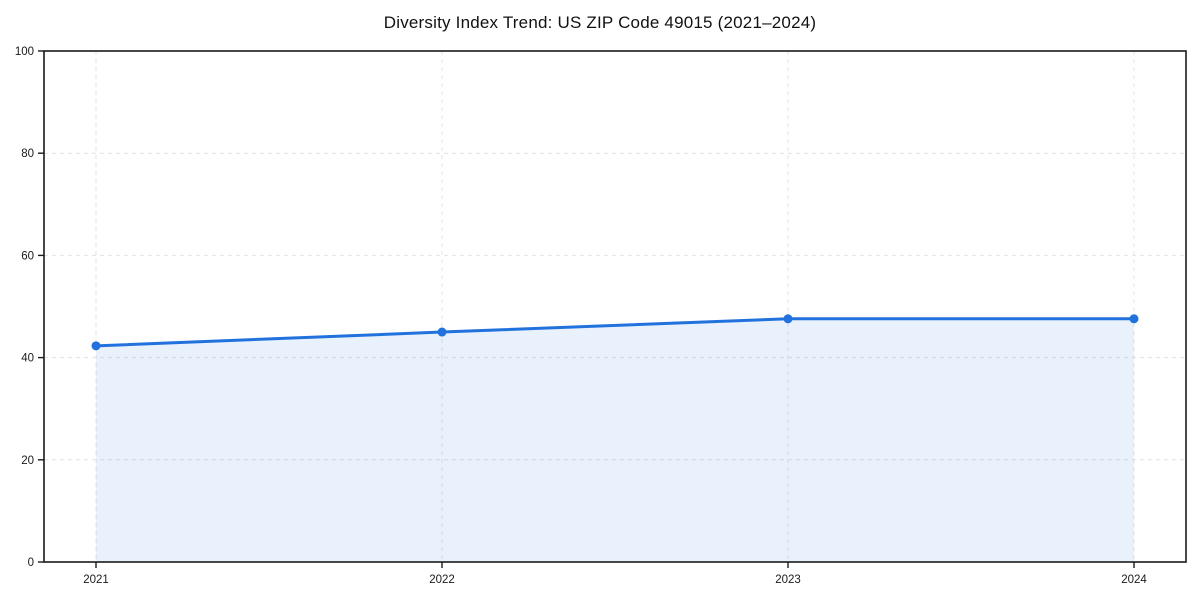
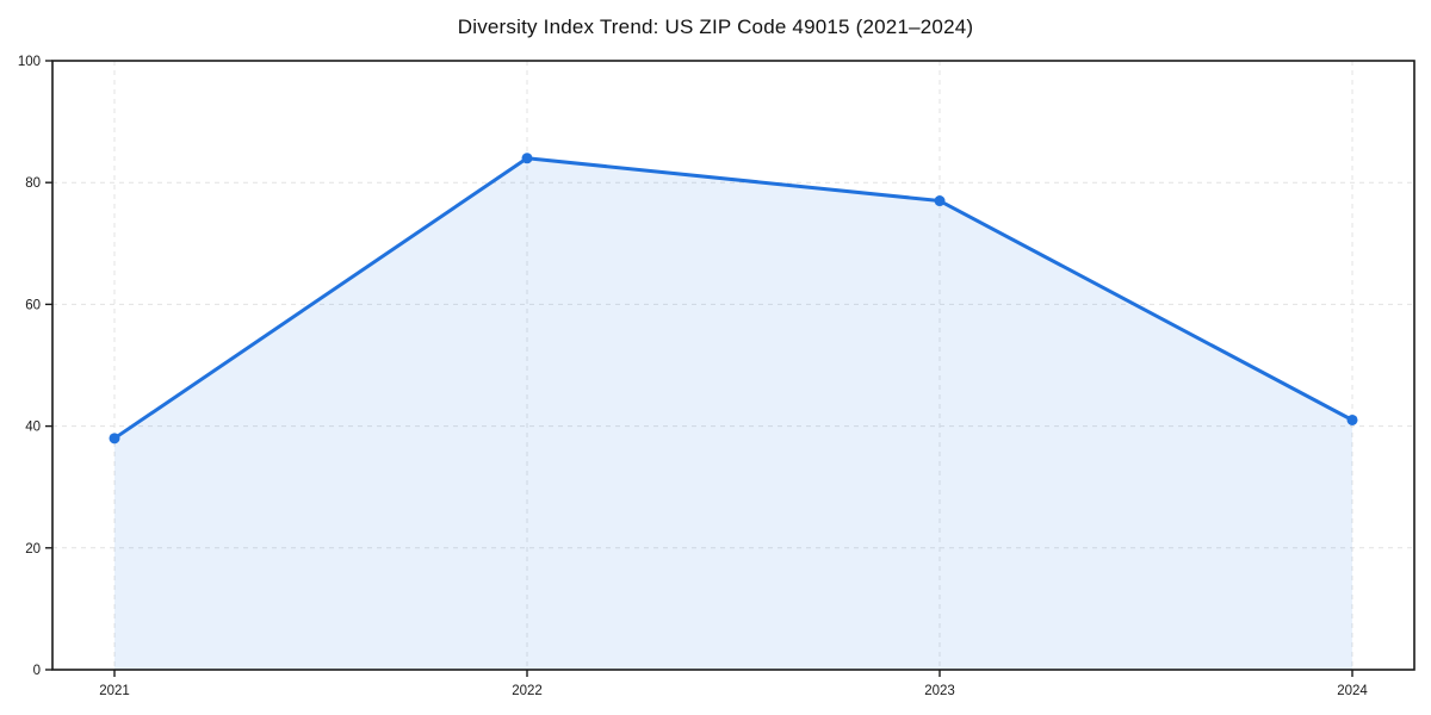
2021: 42 -> 38
2022: 45 -> 84
2023: 48 -> 77
2024: 48 -> 41
